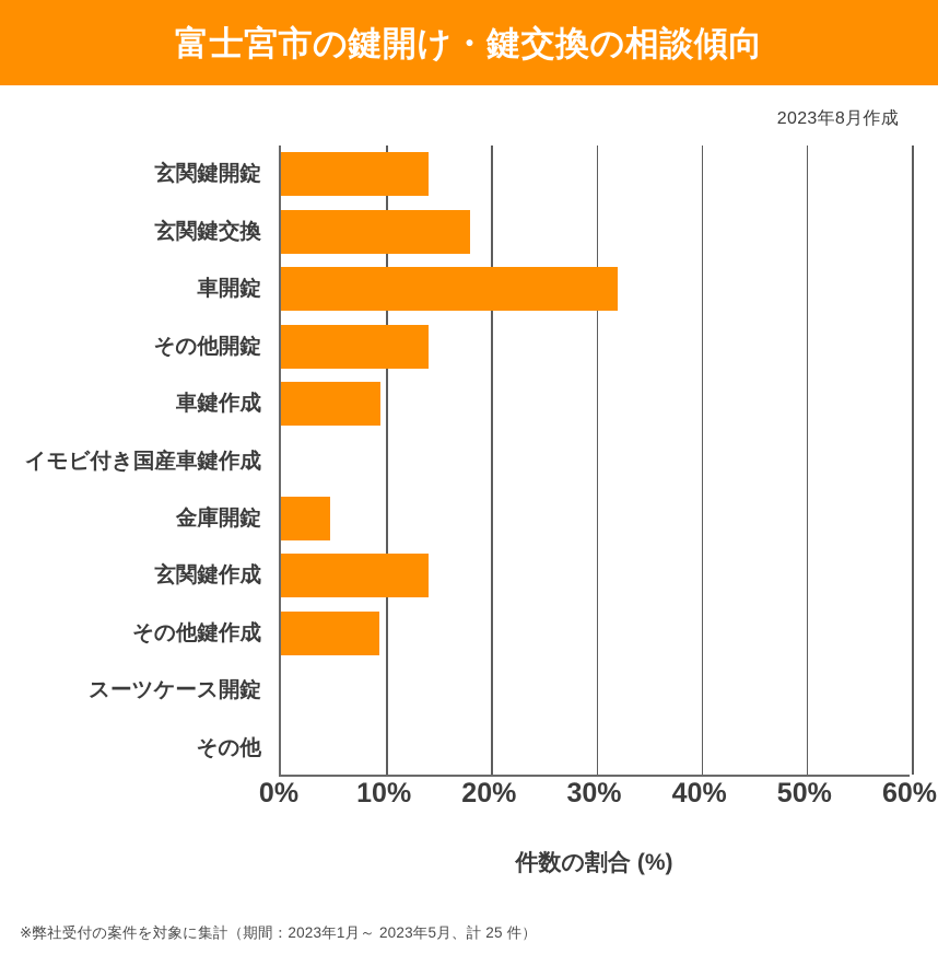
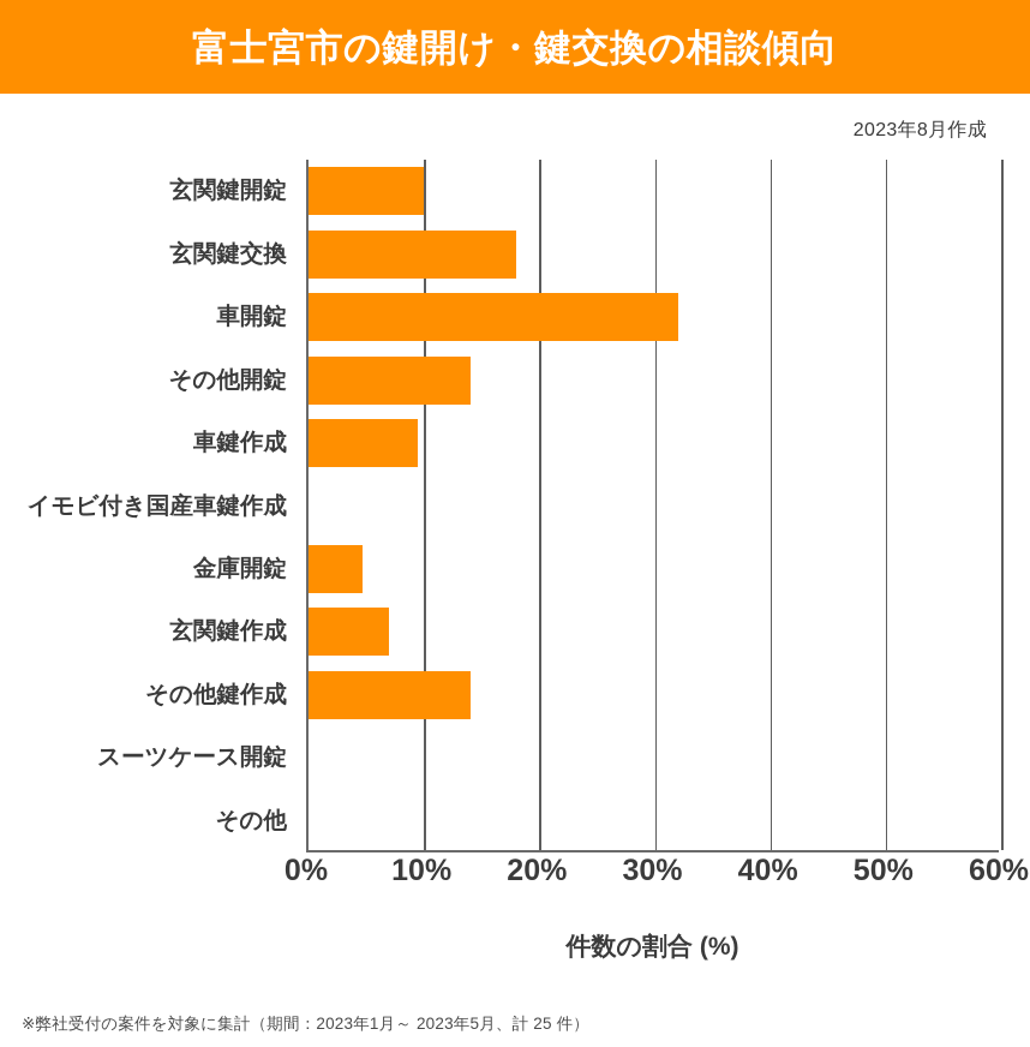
玄関鍵開錠: 14% -> 10%
玄関鍵作成: 14% -> 7%
その他鍵作成: 9% -> 14%
